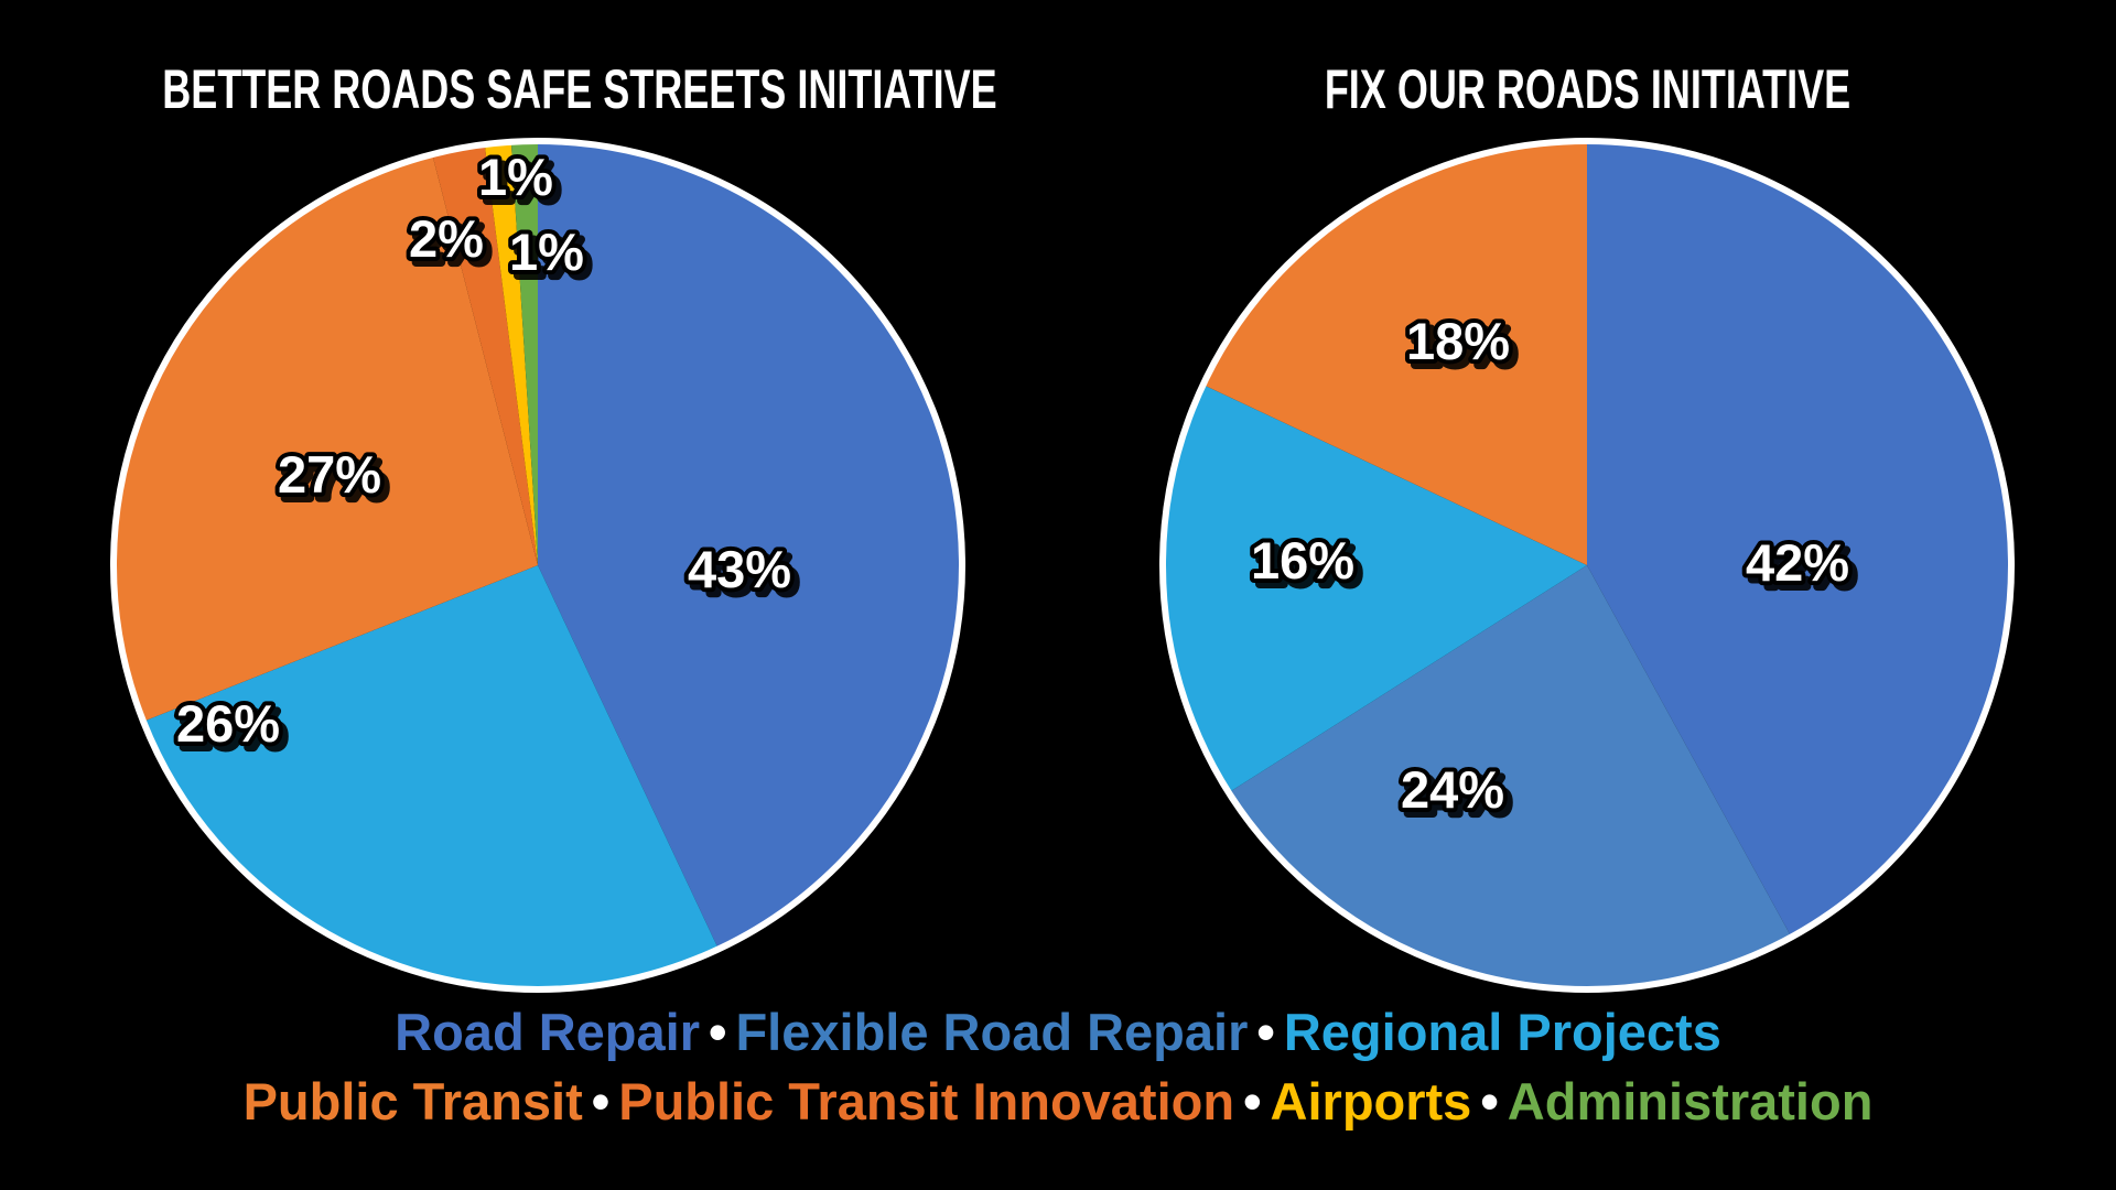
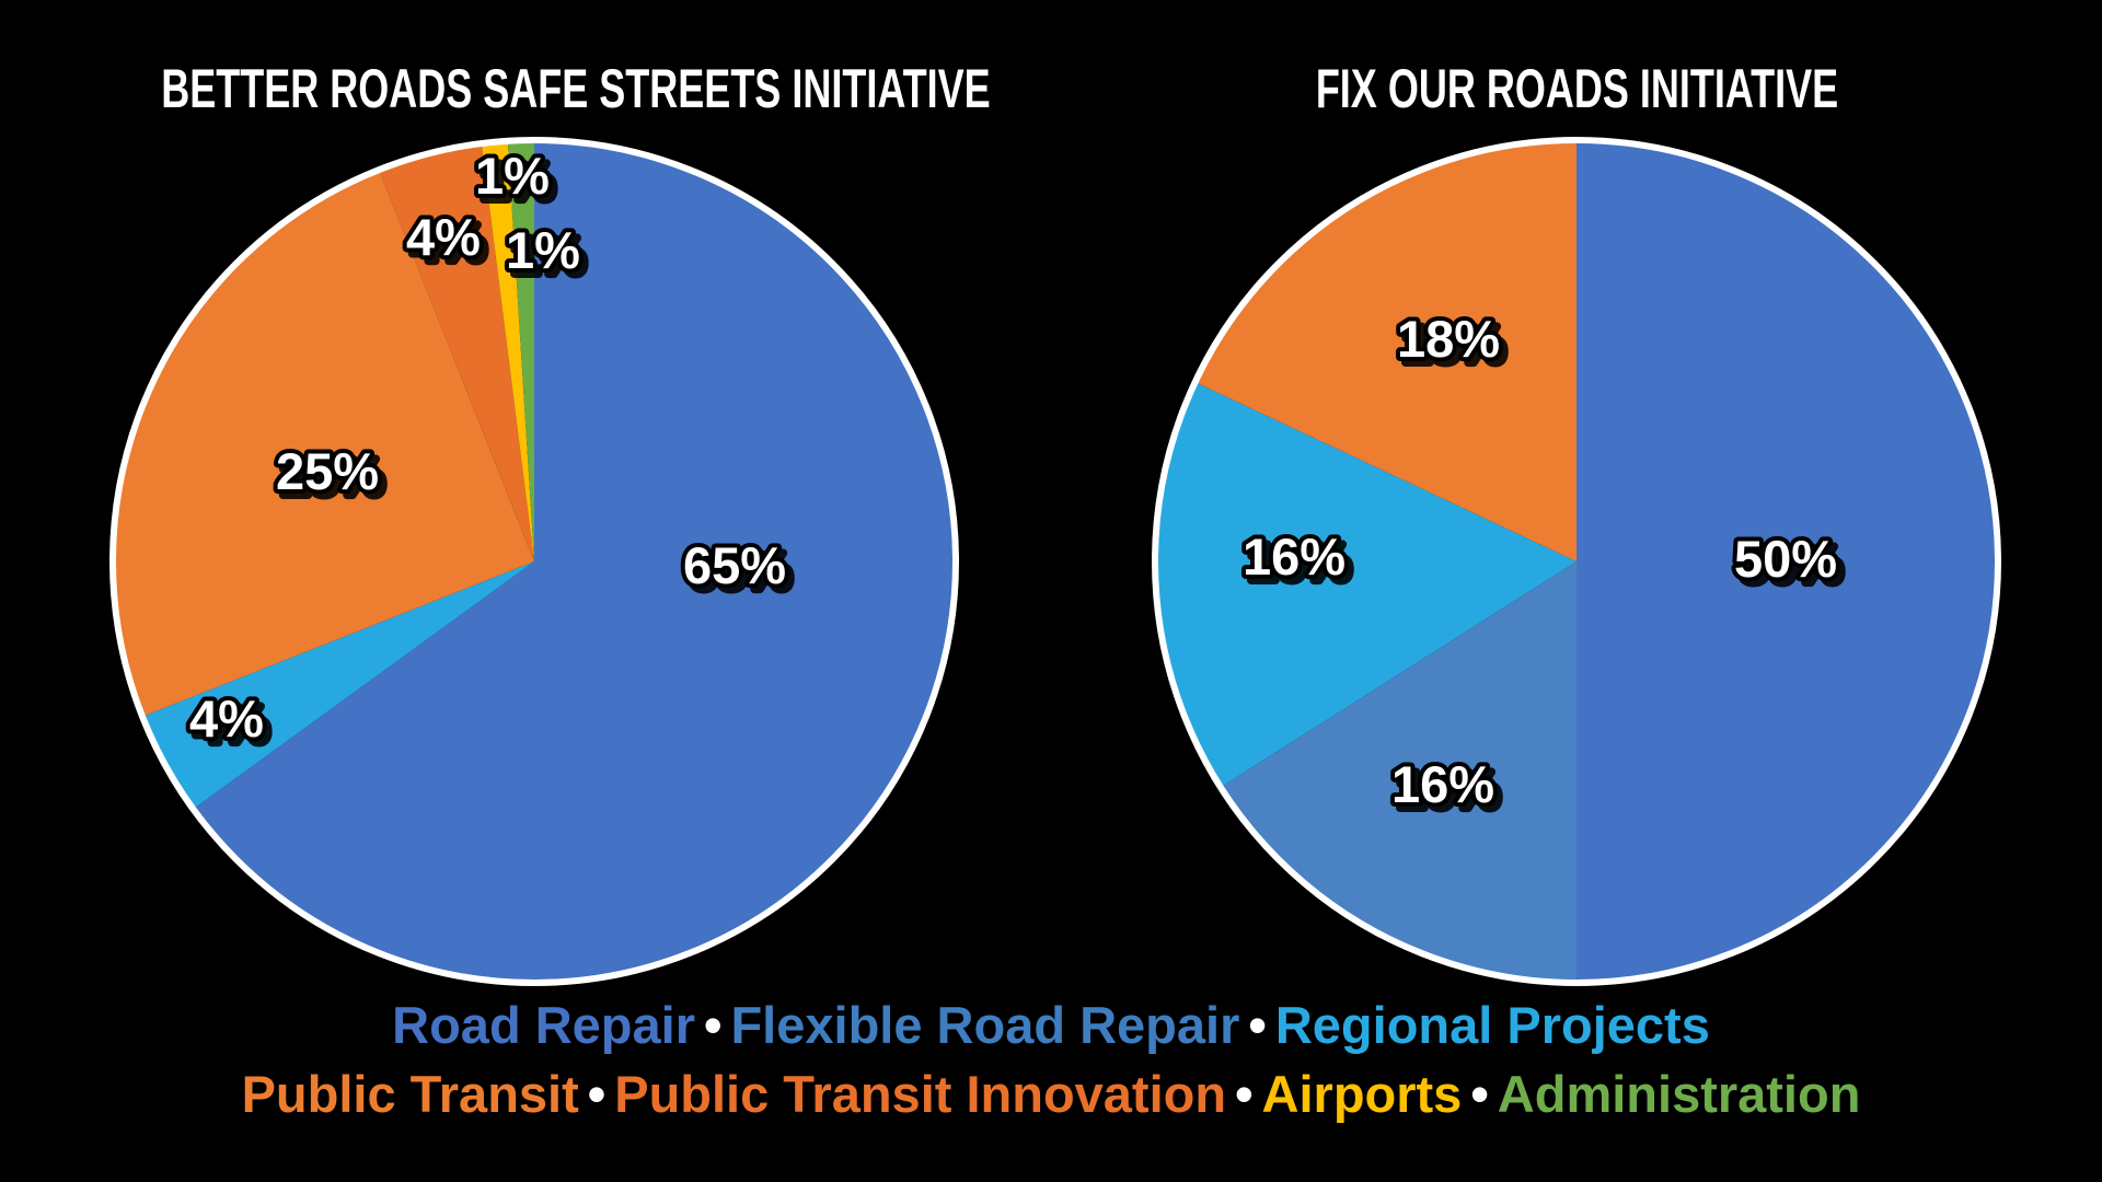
BETTER ROADS SAFE STREETS INITIATIVE/Road Repair: 43% -> 65%
BETTER ROADS SAFE STREETS INITIATIVE/Regional Projects: 26% -> 4%
BETTER ROADS SAFE STREETS INITIATIVE/Public Transit: 27% -> 25%
BETTER ROADS SAFE STREETS INITIATIVE/Public Transit Innovation: 2% -> 4%
FIX OUR ROADS INITIATIVE/Road Repair: 42% -> 50%
FIX OUR ROADS INITIATIVE/Flexible Road Repair: 24% -> 16%
